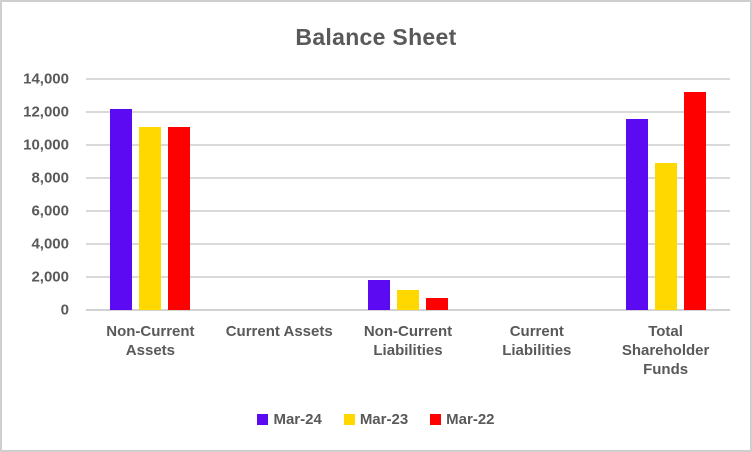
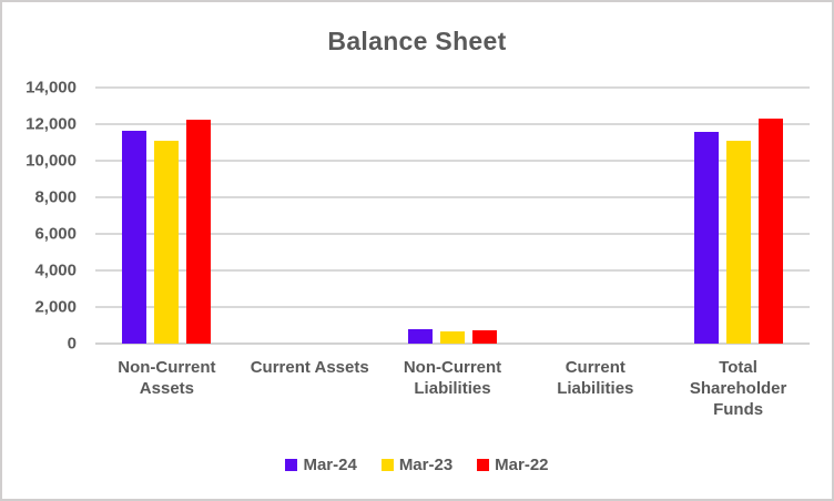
Mar-24/Non-Current Assets: 12200 -> 11600
Mar-22/Non-Current Assets: 11100 -> 12200
Mar-24/Non-Current Liabilities: 1800 -> 800
Mar-23/Non-Current Liabilities: 1200 -> 700
Mar-23/Total Shareholder Funds: 8900 -> 11100
Mar-22/Total Shareholder Funds: 13200 -> 12300
